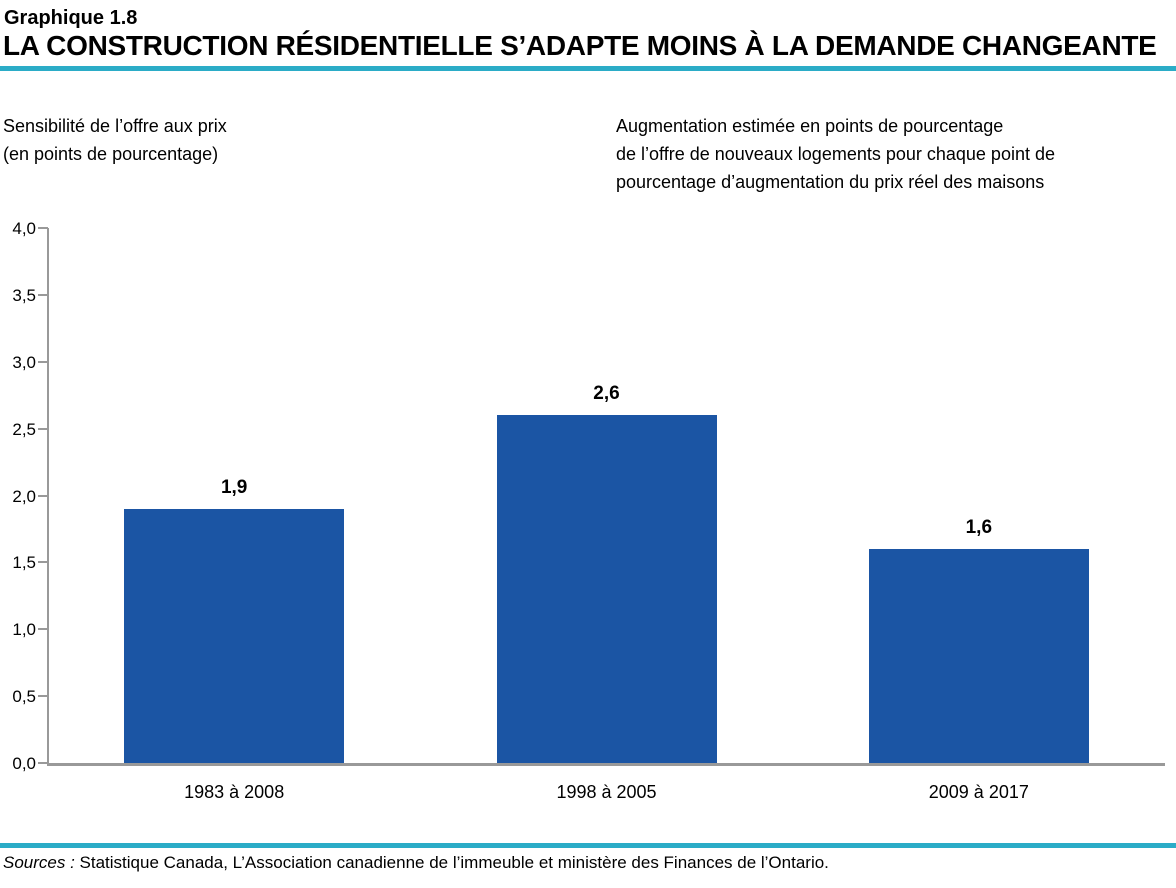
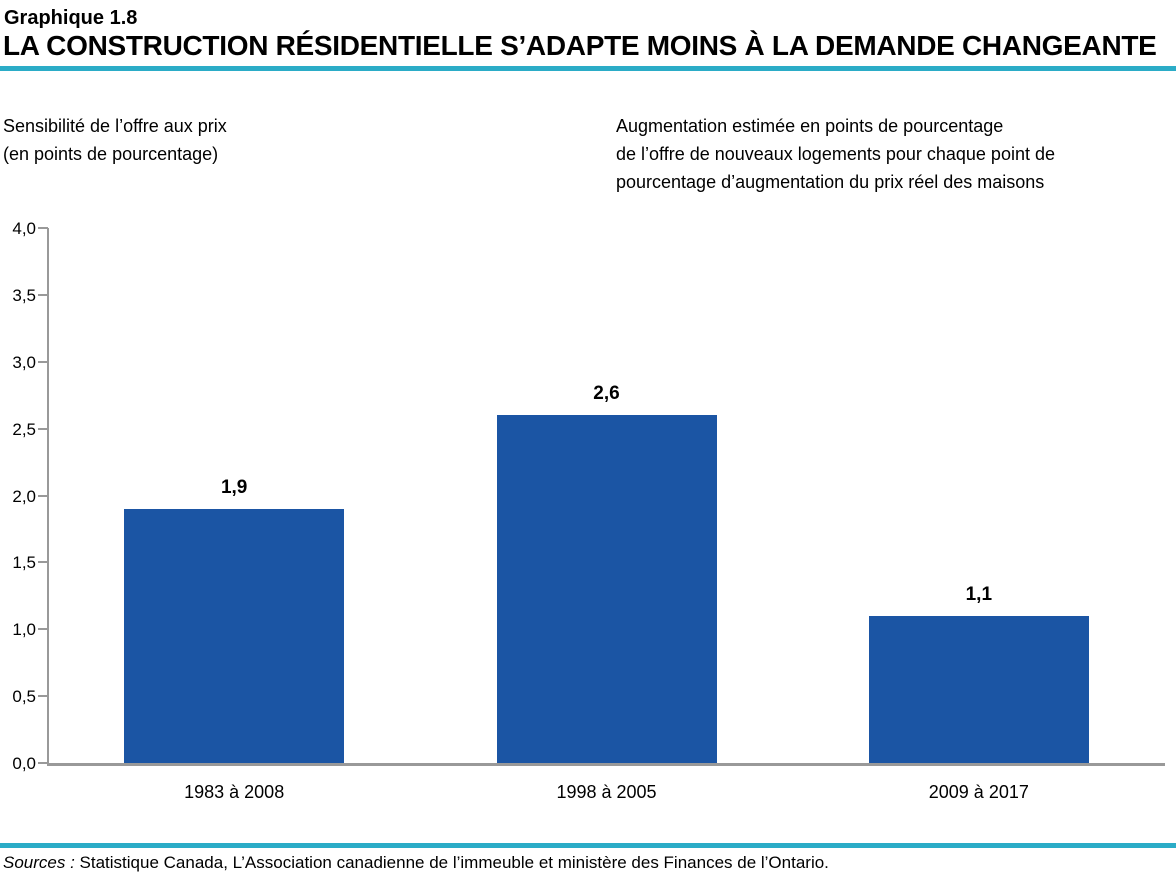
2009 à 2017: 1,6 -> 1,1
